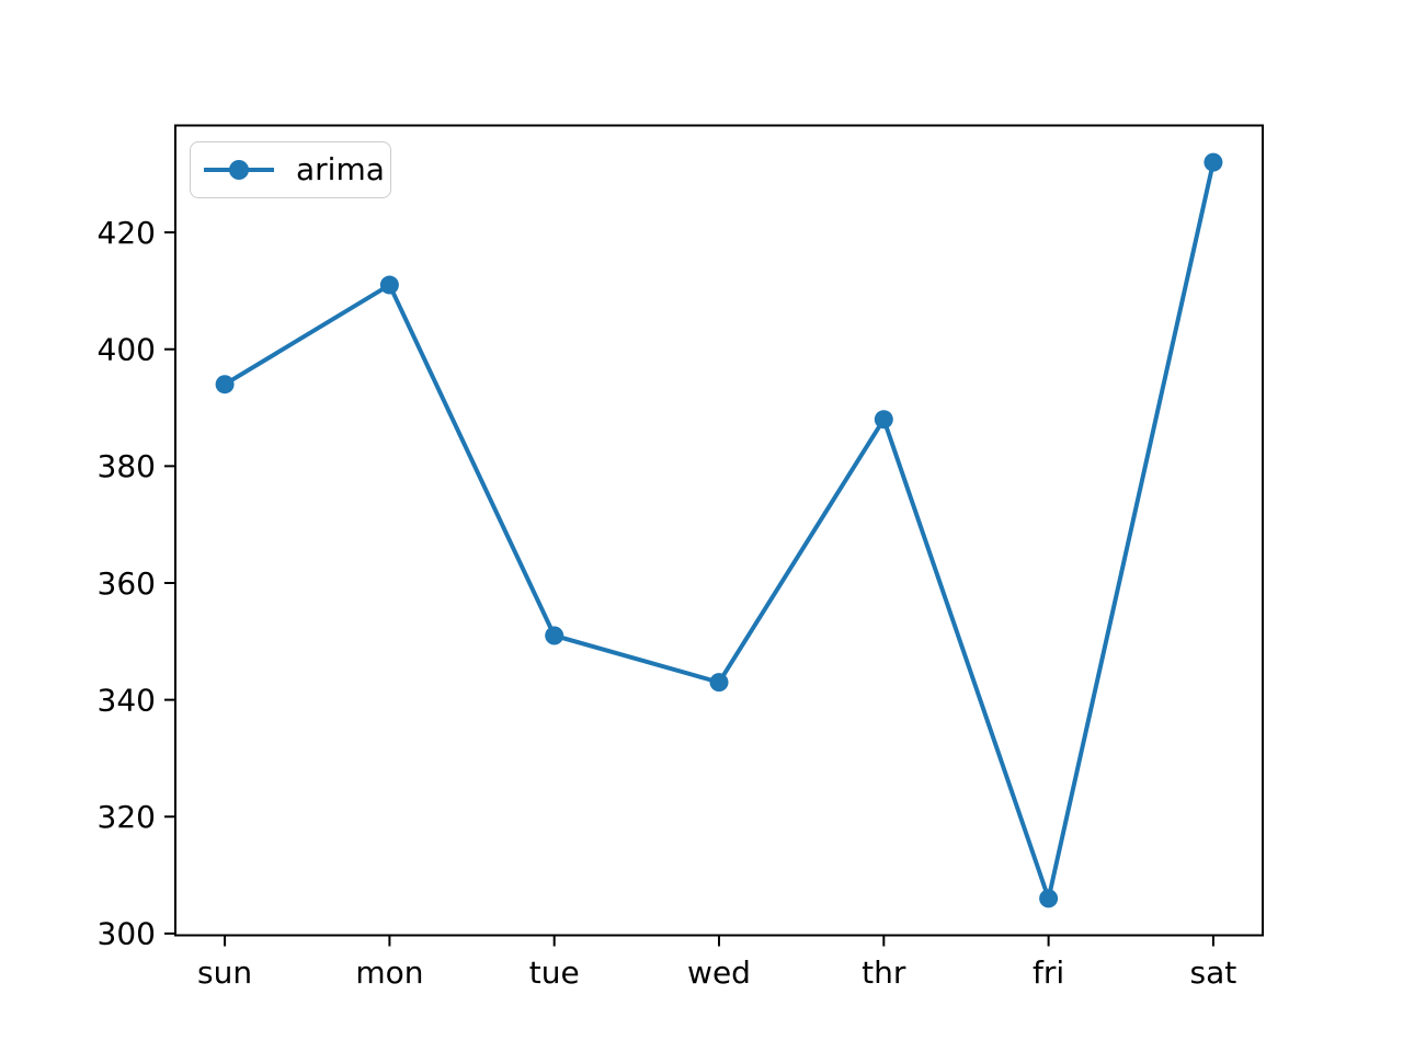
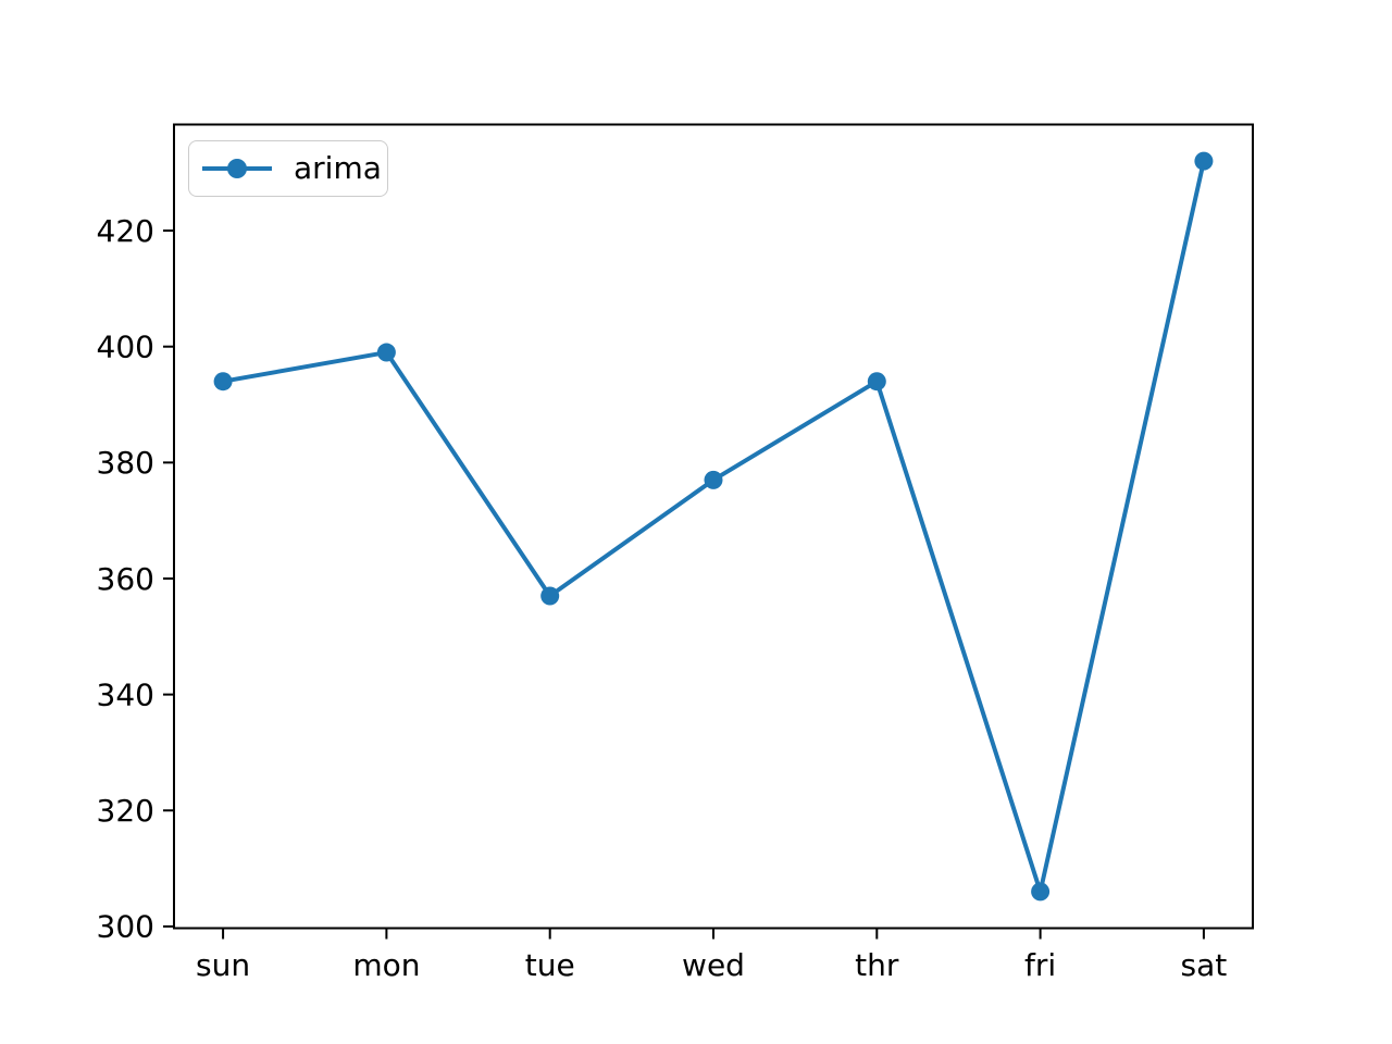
mon: 411 -> 399
tue: 351 -> 357
wed: 343 -> 377
thr: 388 -> 394
